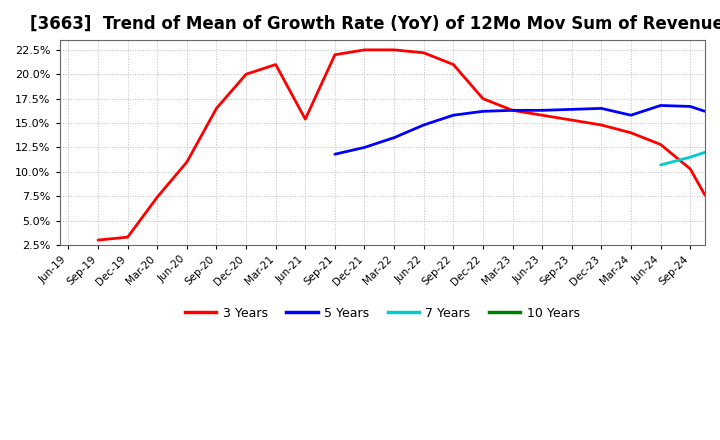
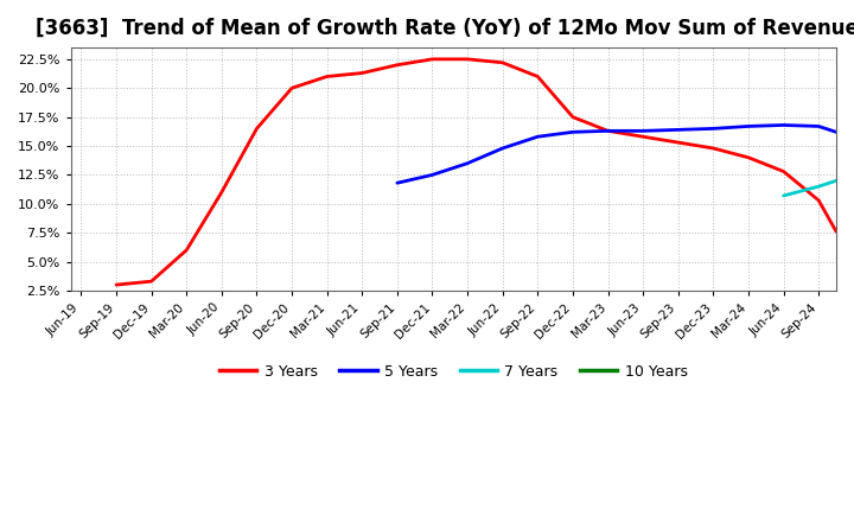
3 Years/Mar-20: 7.4% -> 6.0%
3 Years/Jun-21: 15.4% -> 21.3%
5 Years/Mar-24: 15.8% -> 16.7%
